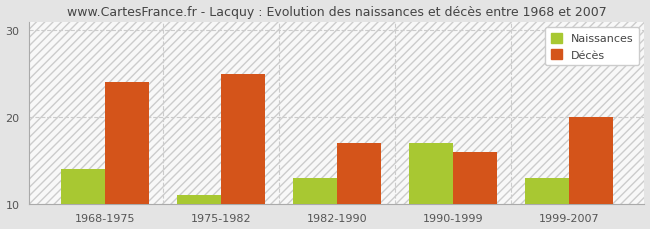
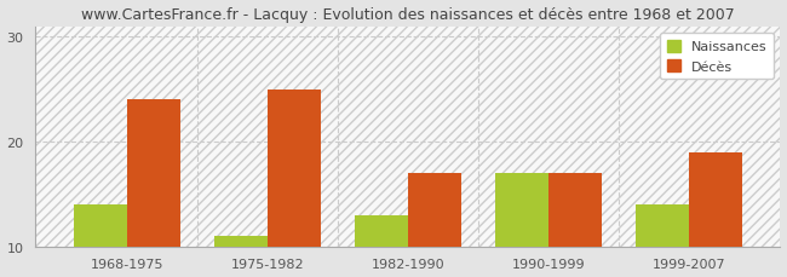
Décès/1990-1999: 16 -> 17
Naissances/1999-2007: 13 -> 14
Décès/1999-2007: 20 -> 19
